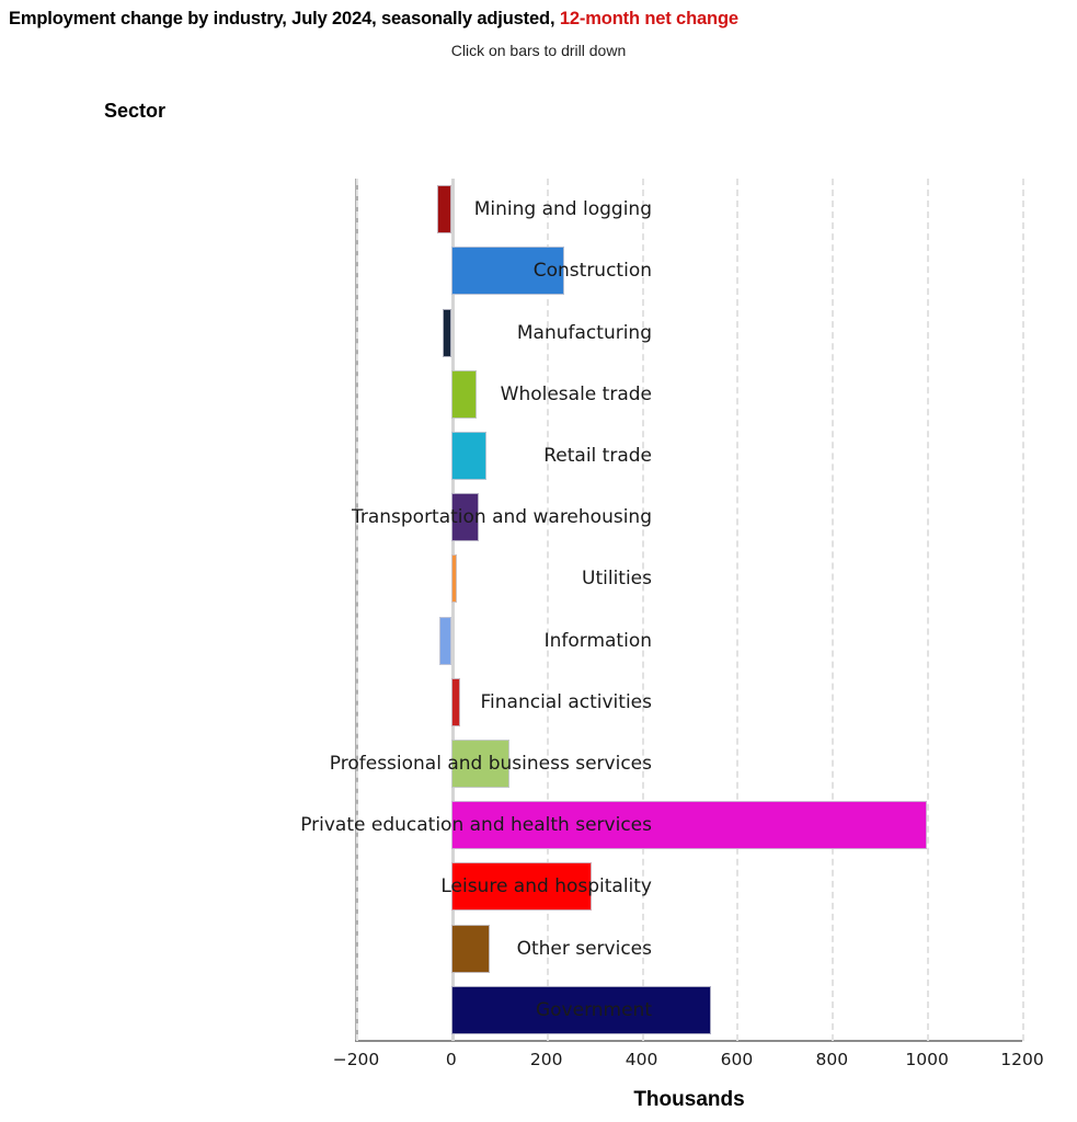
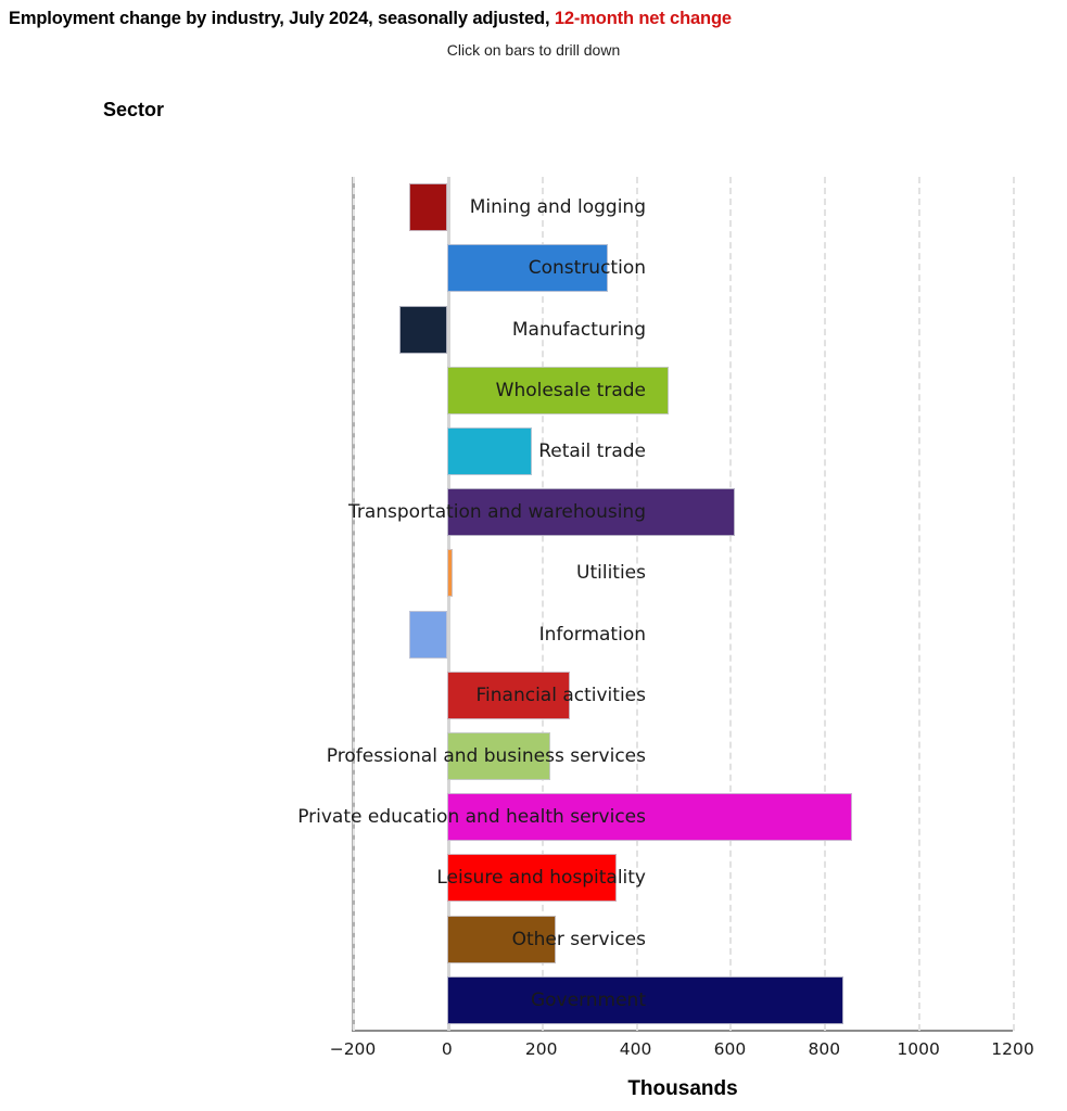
Mining and logging: -30 -> -80
Construction: 240 -> 340
Manufacturing: -20 -> -100
Wholesale trade: 50 -> 470
Retail trade: 70 -> 180
Transportation and warehousing: 60 -> 610
Information: -20 -> -80
Financial activities: 20 -> 260
Professional and business services: 120 -> 220
Private education and health services: 1000 -> 860
Leisure and hospitality: 300 -> 360
Other services: 80 -> 230
Government: 540 -> 840
